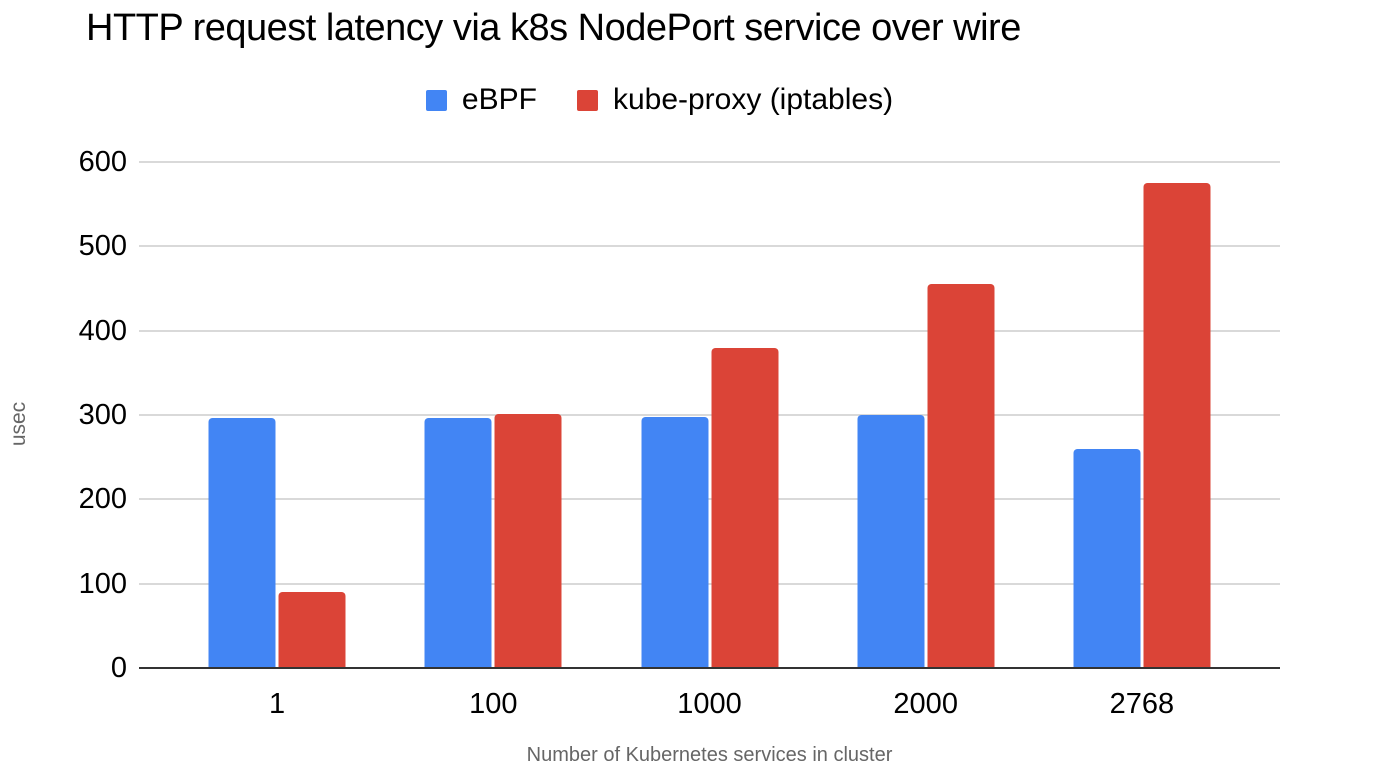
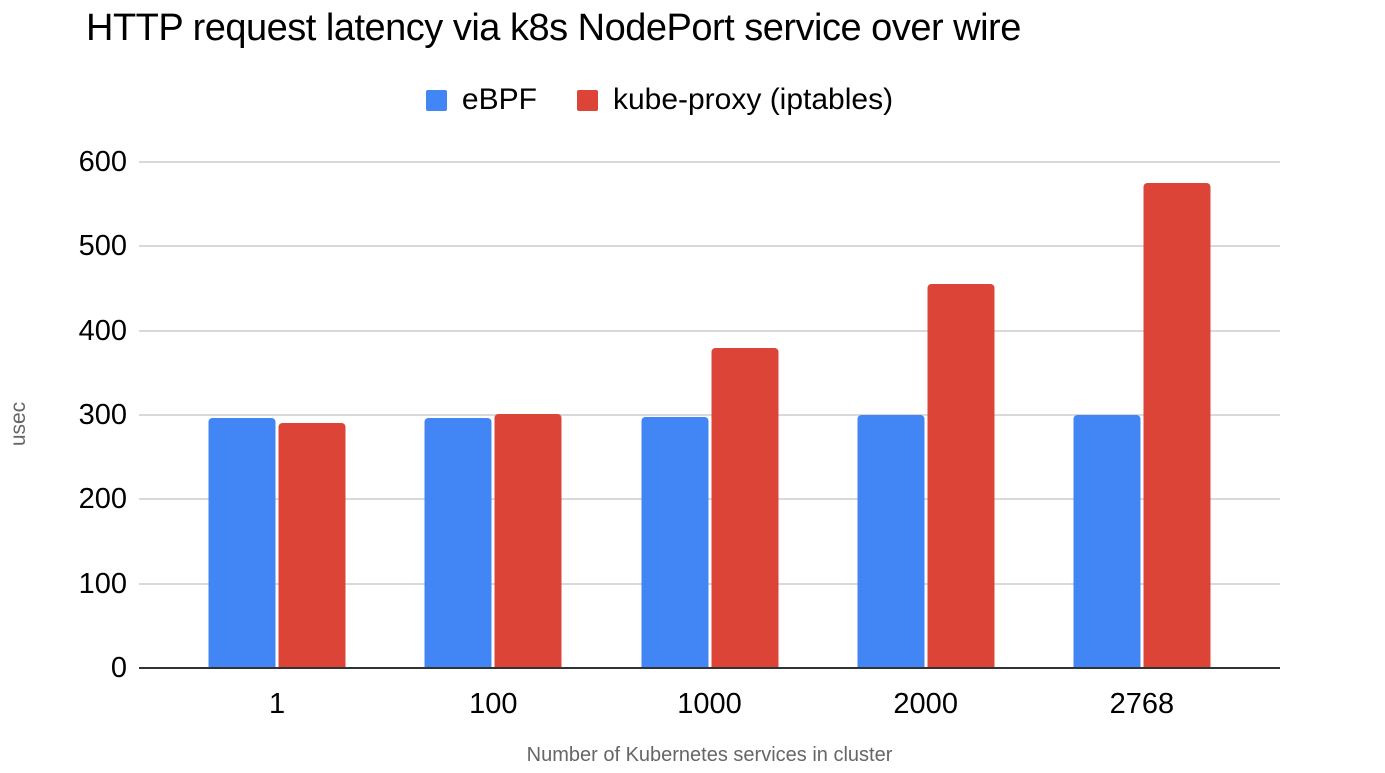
kube-proxy (iptables)/1: 90 -> 290
eBPF/2768: 260 -> 300
